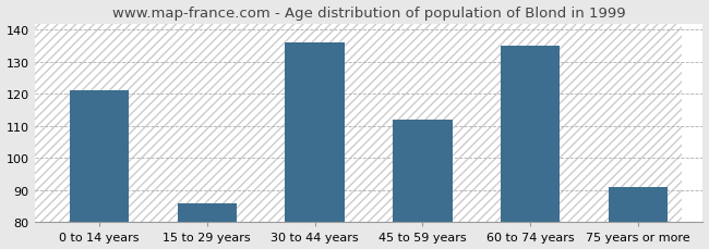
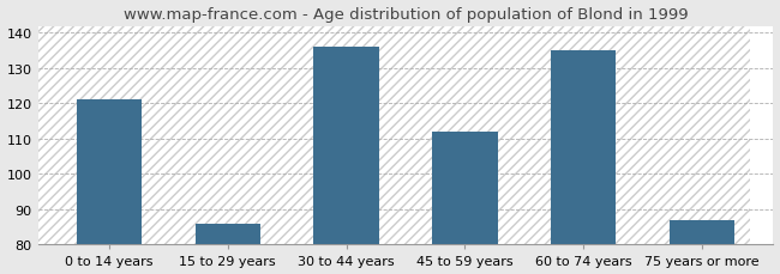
75 years or more: 91 -> 87
